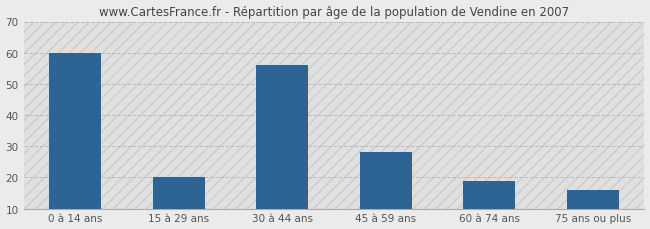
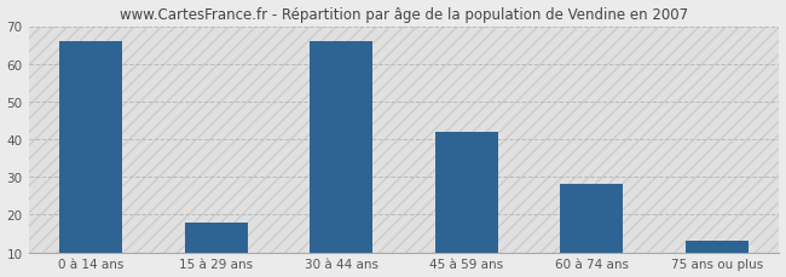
0 à 14 ans: 60 -> 66
15 à 29 ans: 20 -> 18
30 à 44 ans: 56 -> 66
45 à 59 ans: 28 -> 42
60 à 74 ans: 19 -> 28
75 ans ou plus: 16 -> 13
